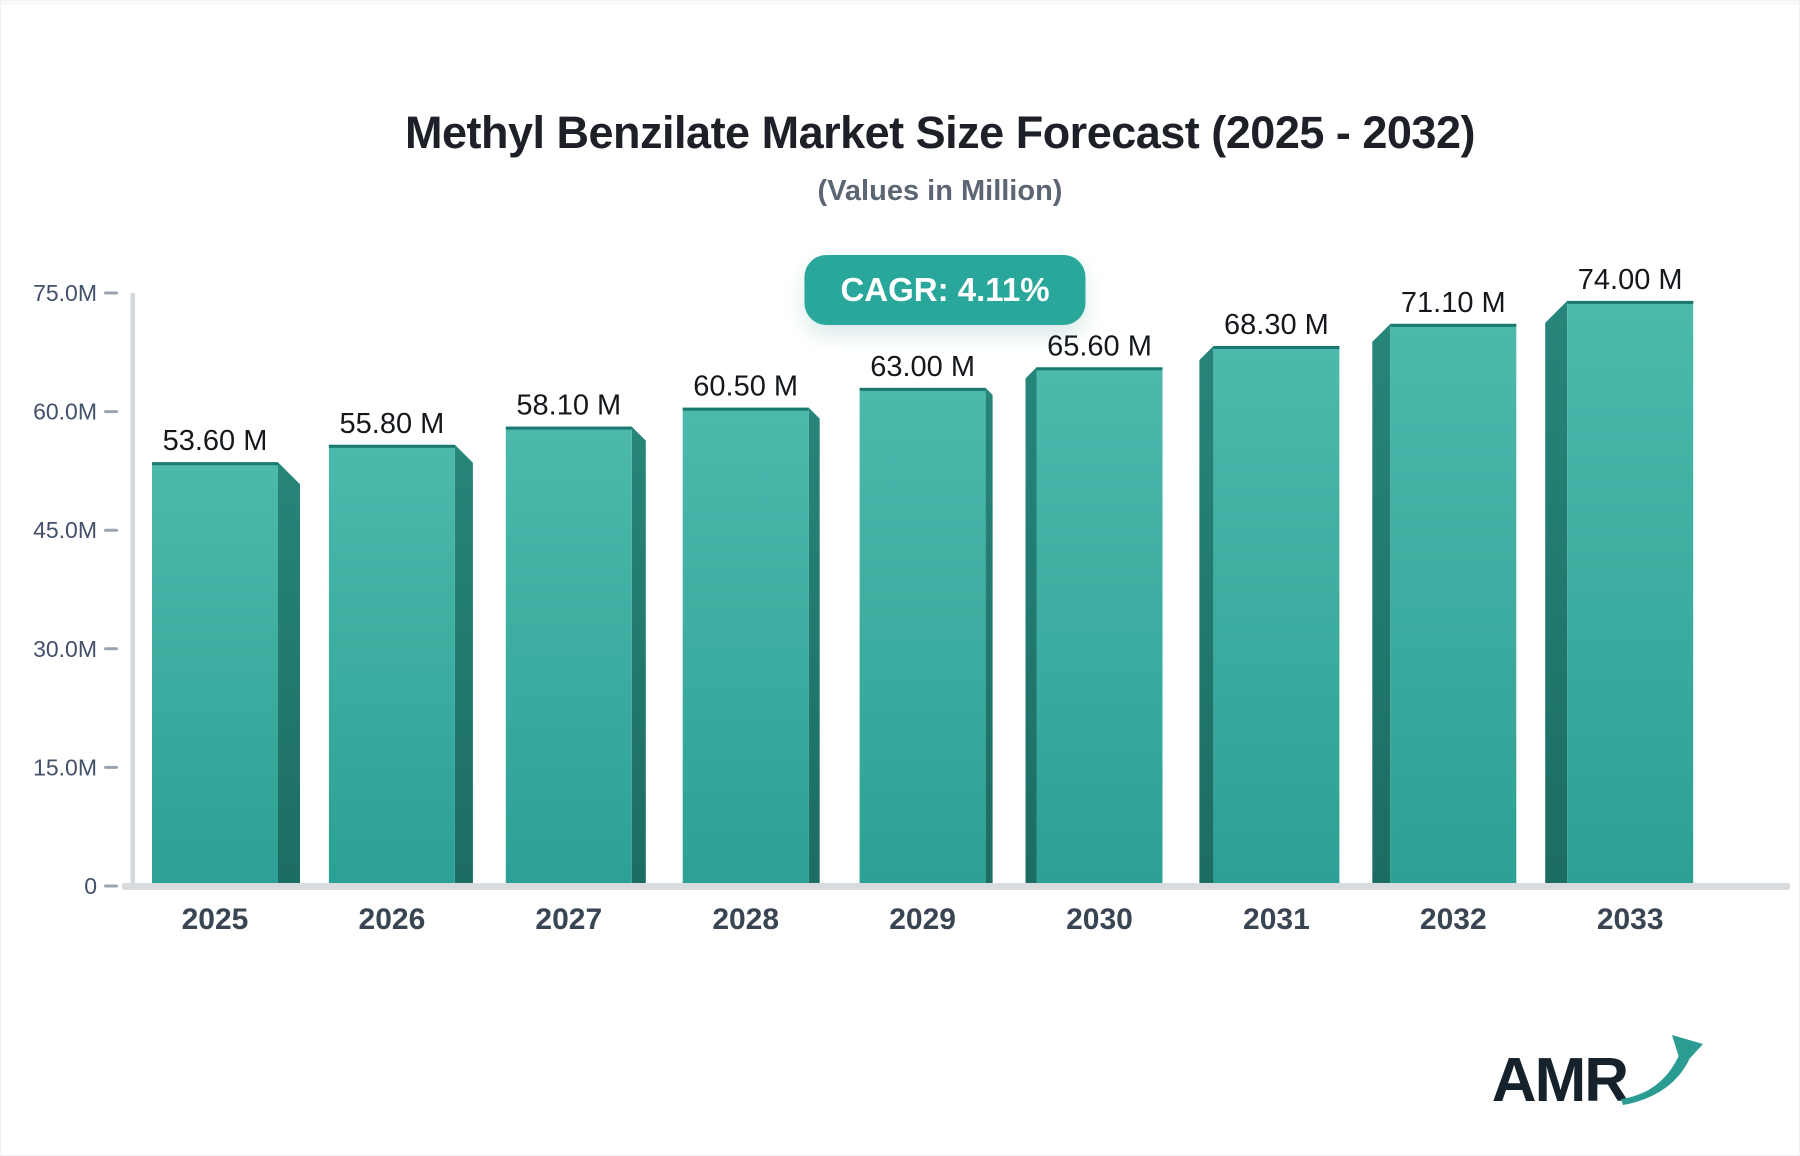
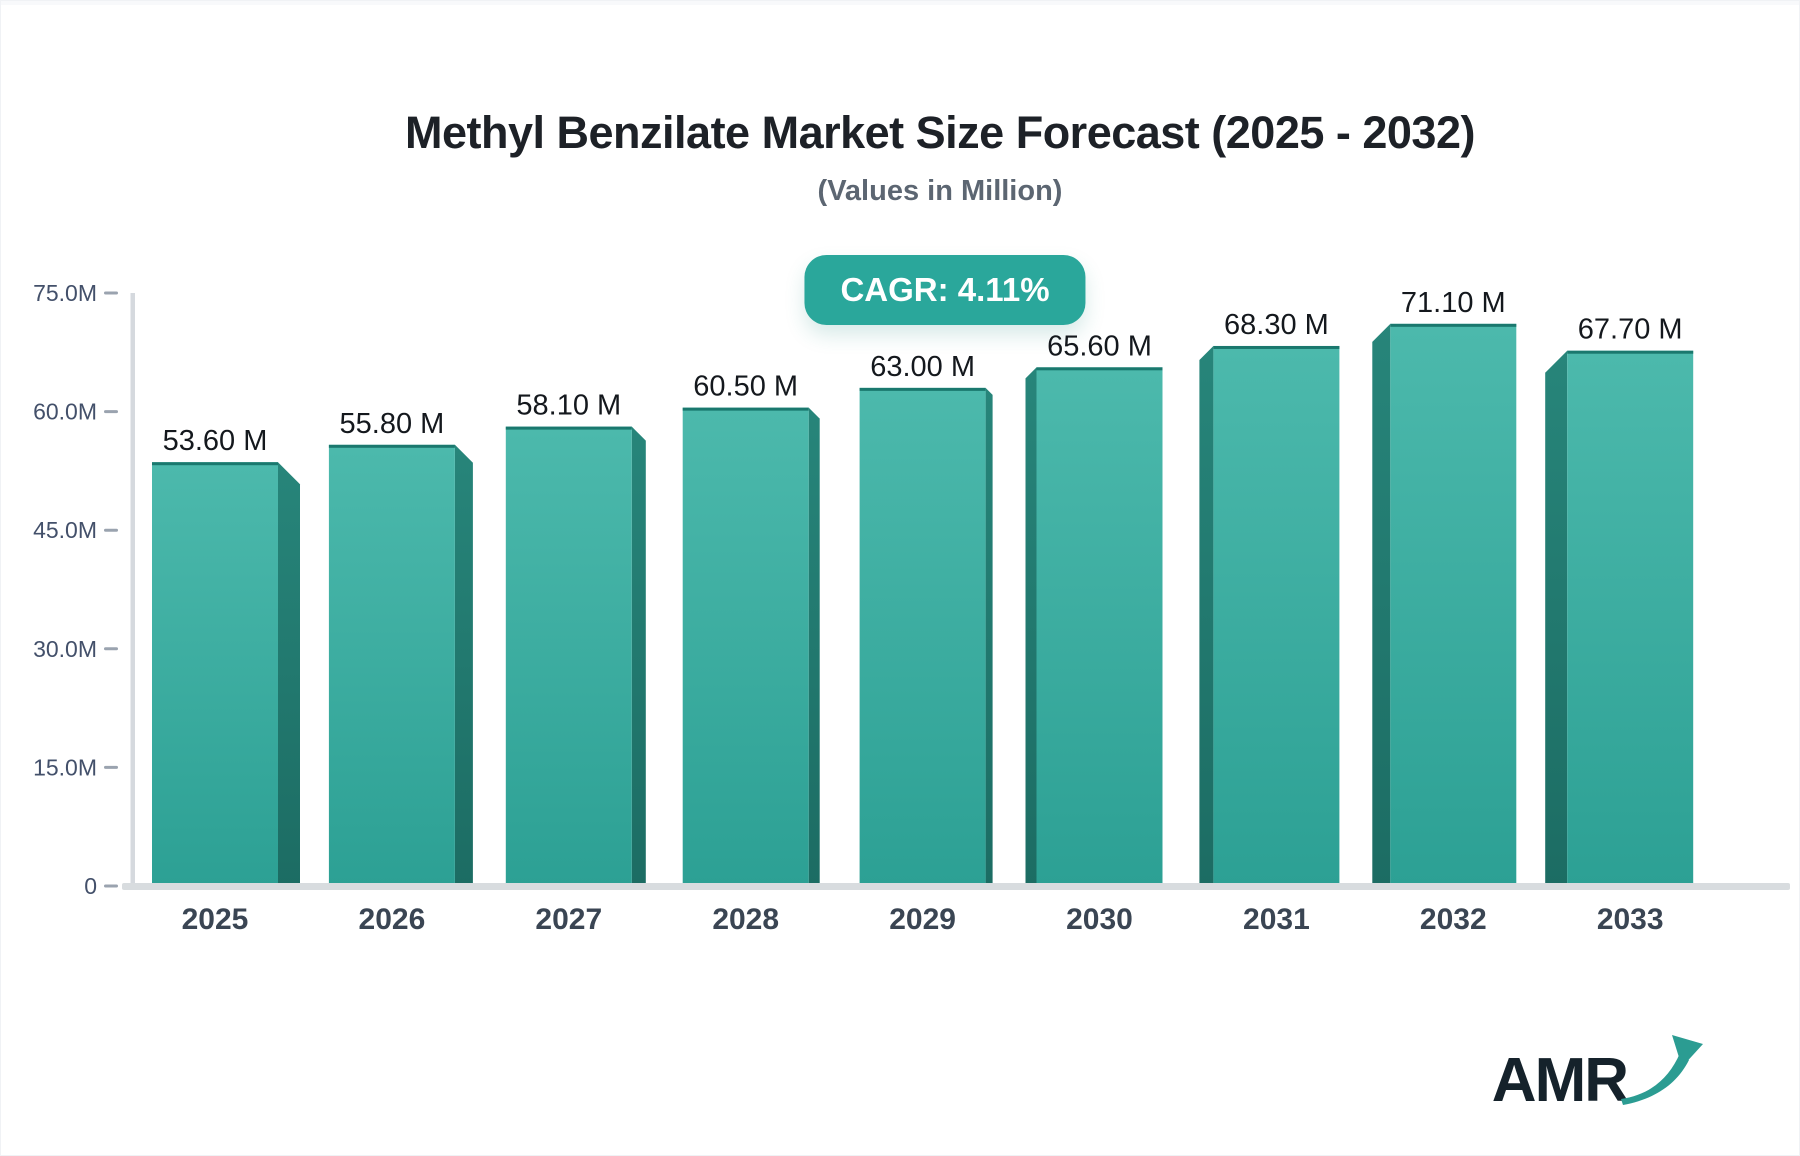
2033: 74.00 -> 67.70
